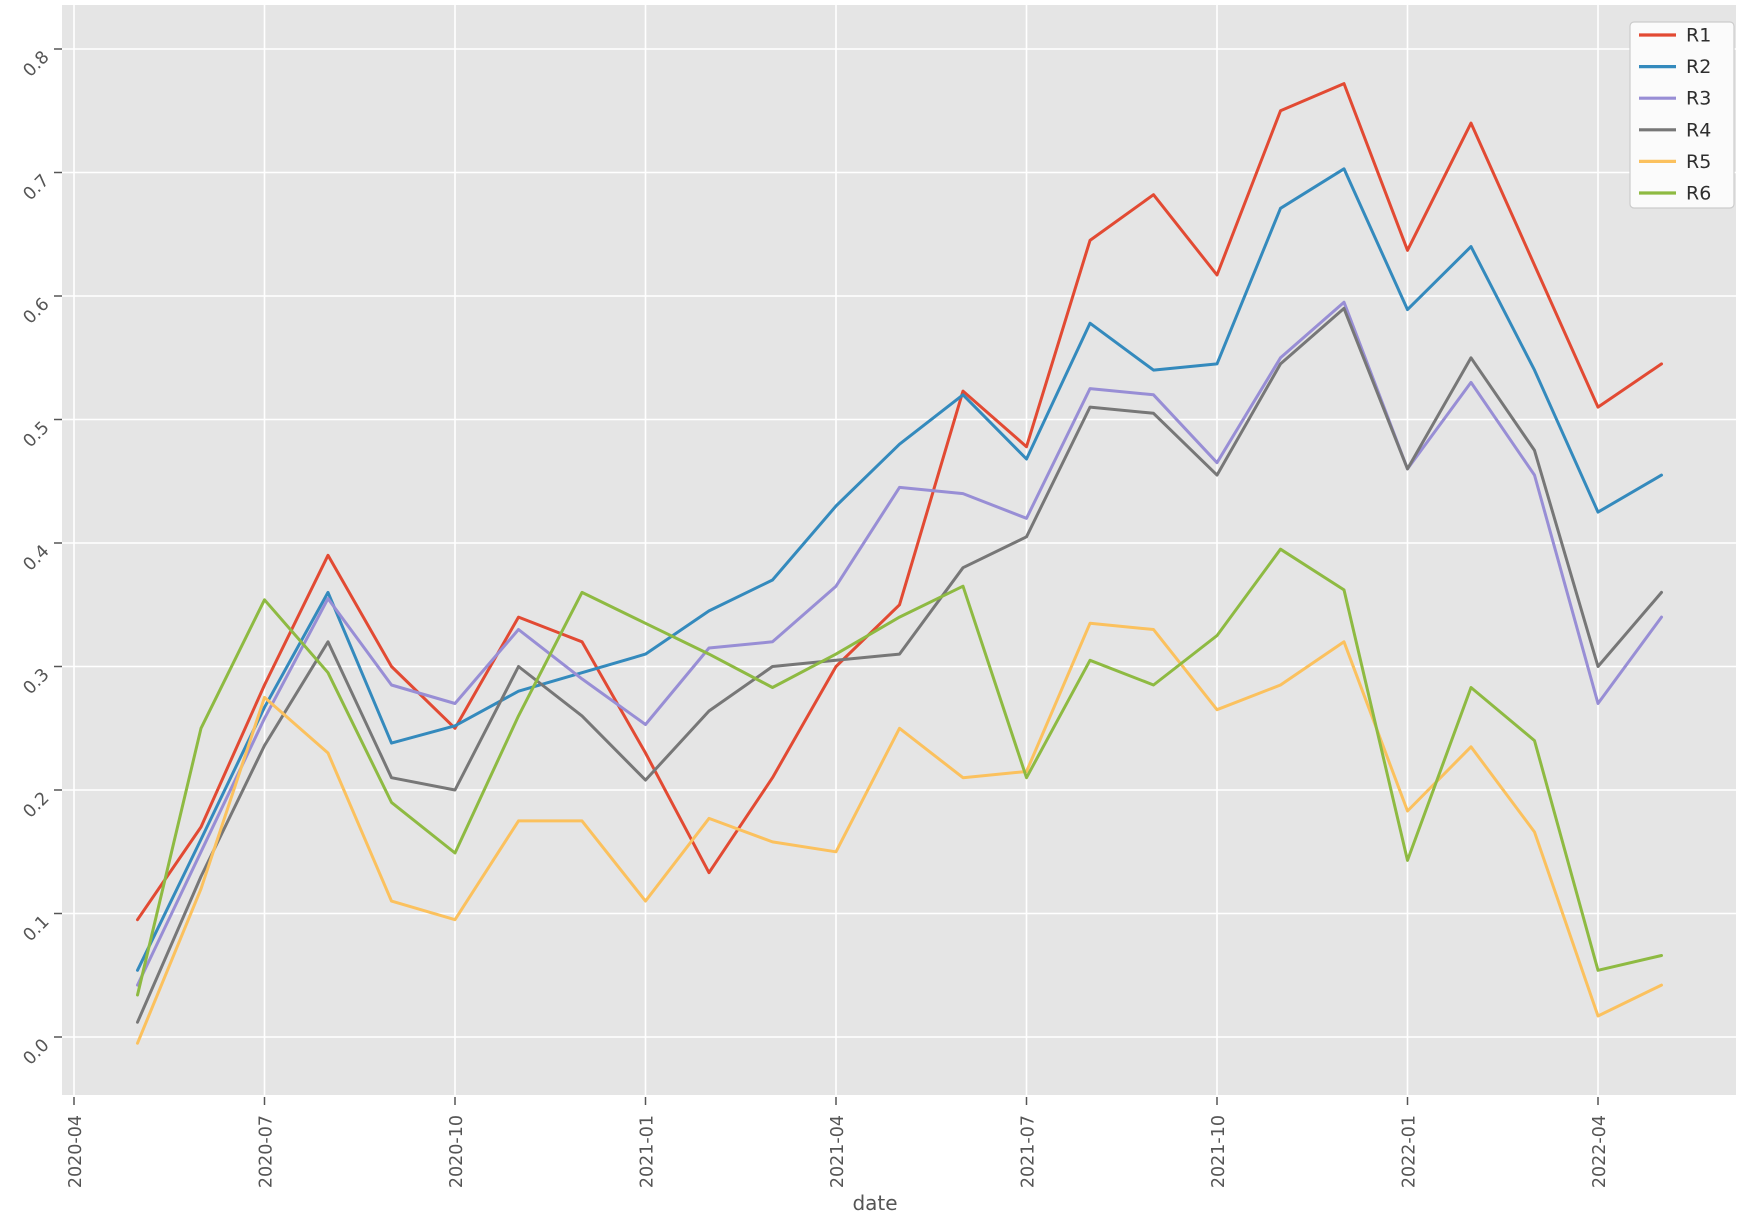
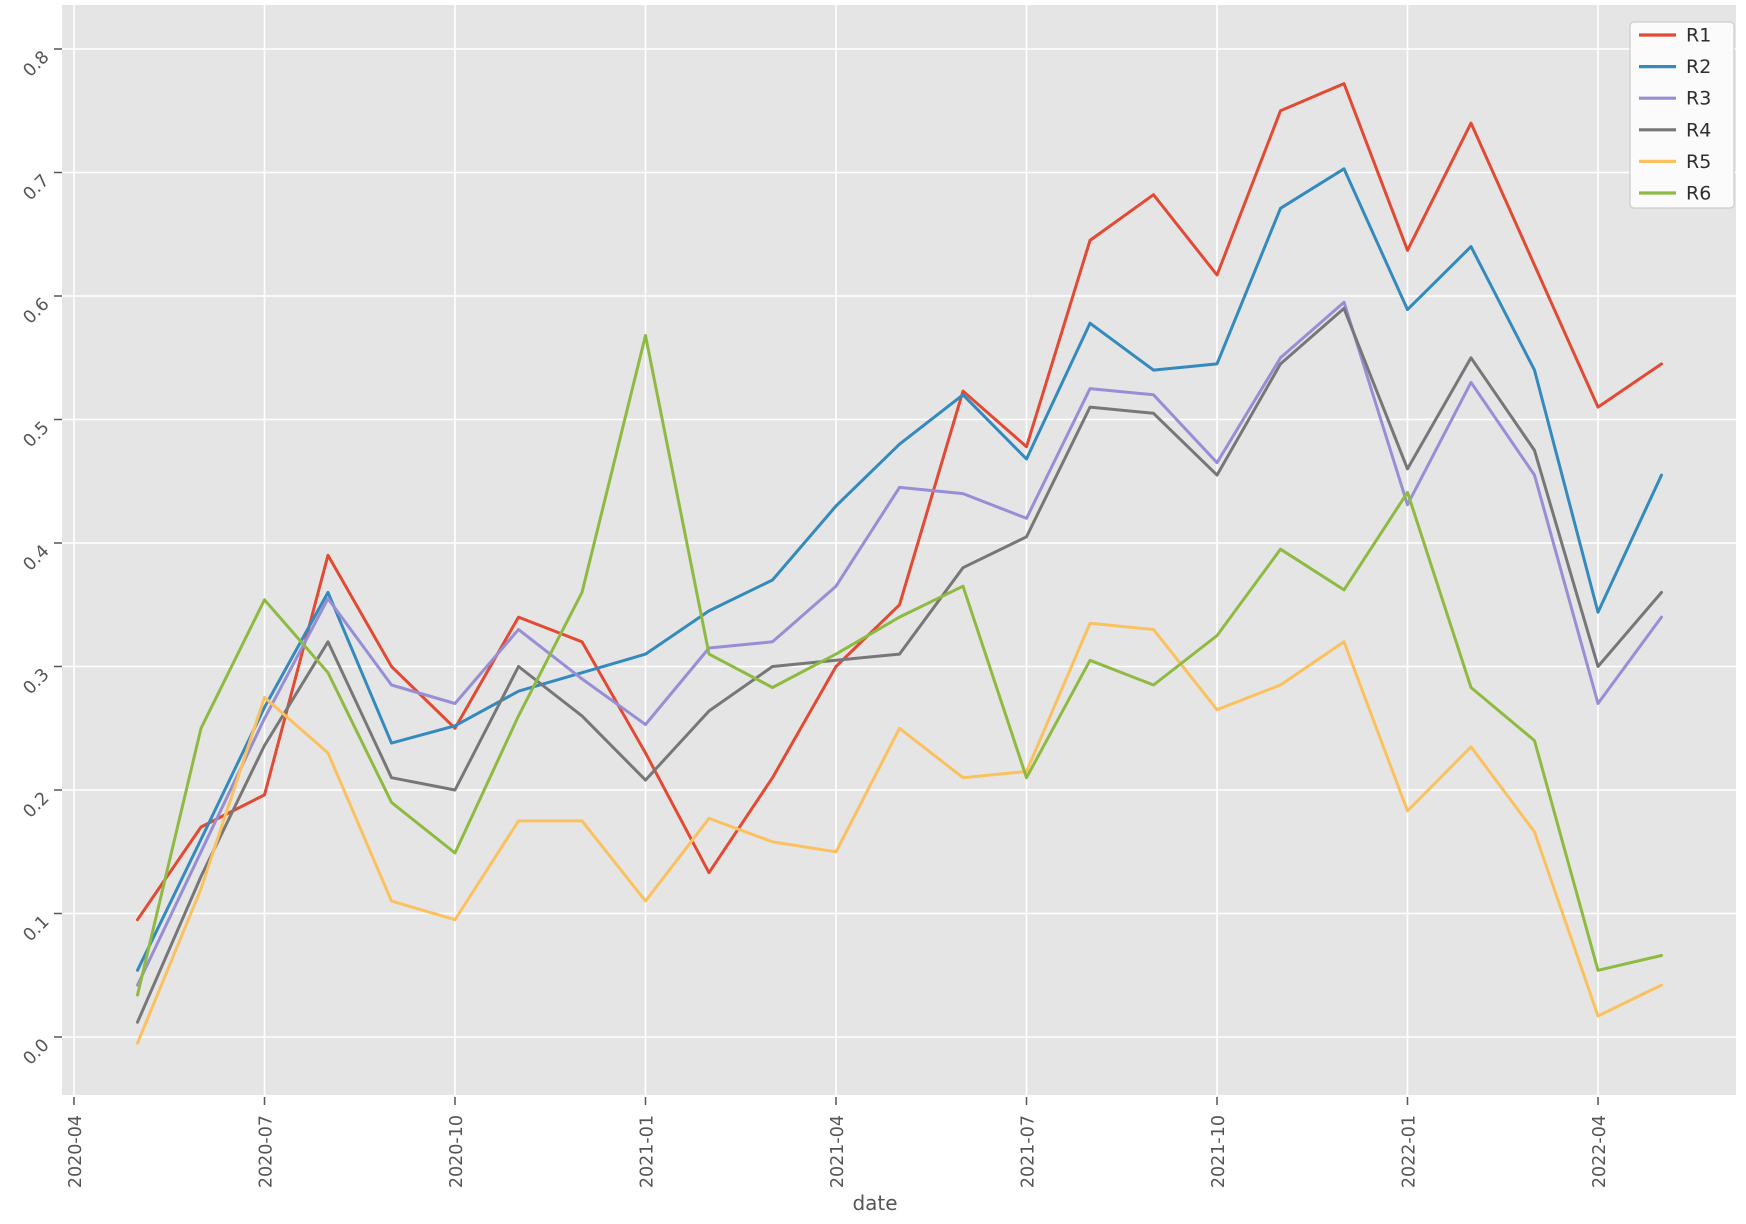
R1/2020-07: 0.285 -> 0.196
R6/2021-01: 0.335 -> 0.568
R3/2022-01: 0.460 -> 0.431
R6/2022-01: 0.143 -> 0.441
R2/2022-04: 0.425 -> 0.344
